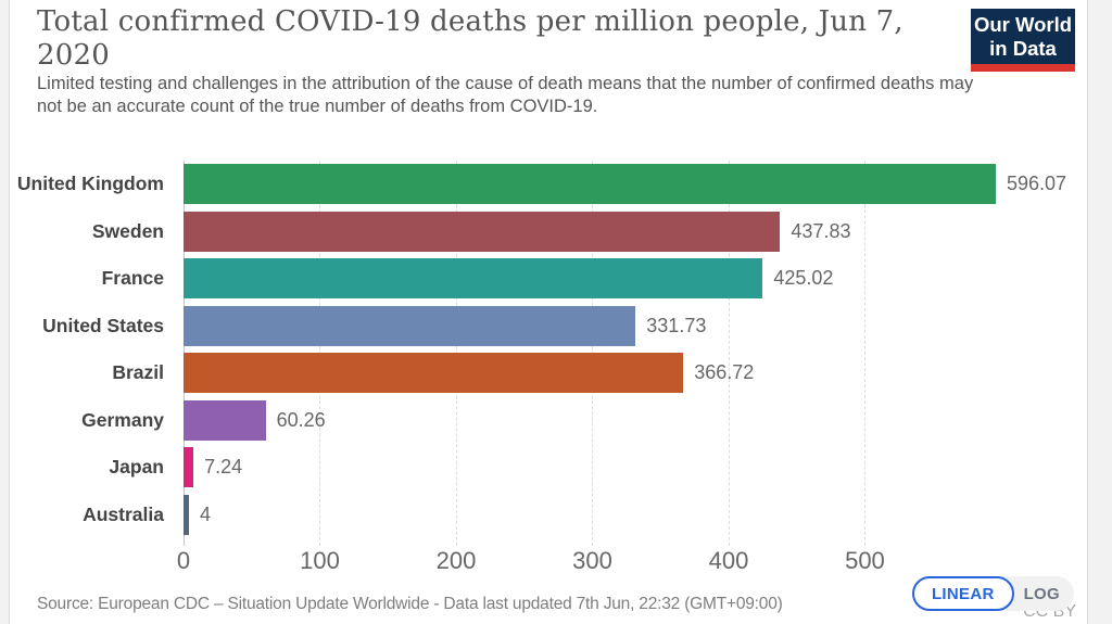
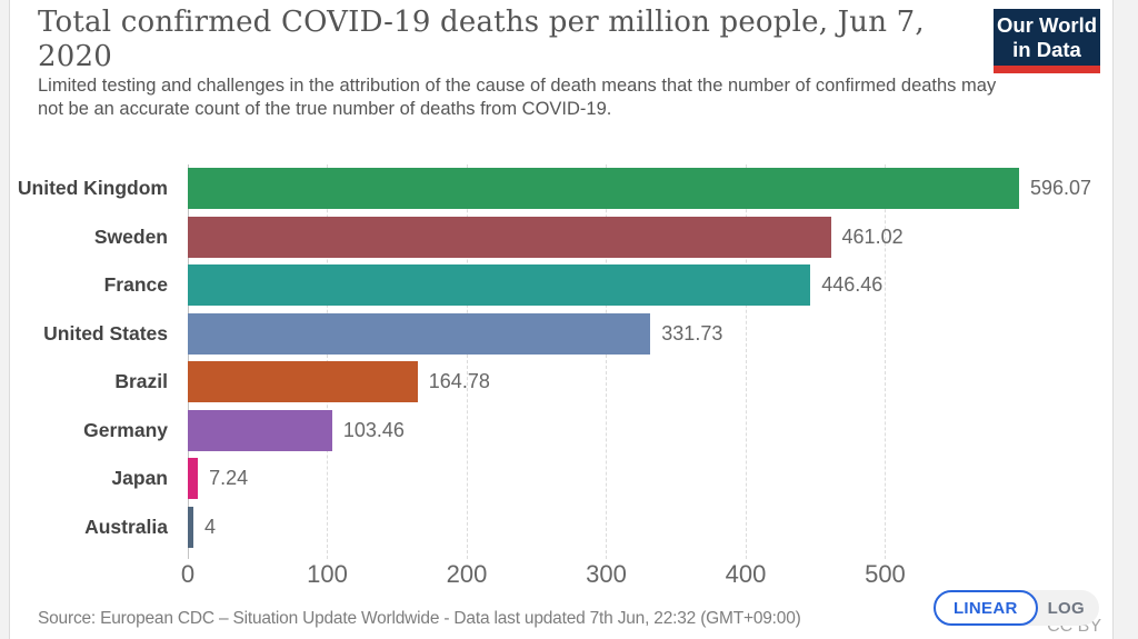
Sweden: 437.83 -> 461.02
France: 425.02 -> 446.46
Brazil: 366.72 -> 164.78
Germany: 60.26 -> 103.46
